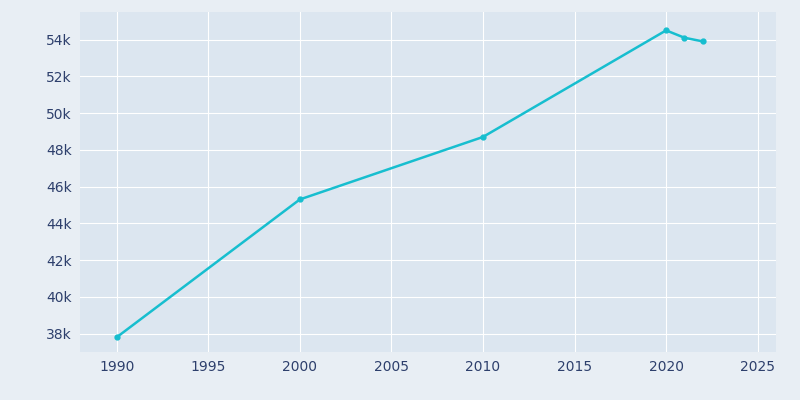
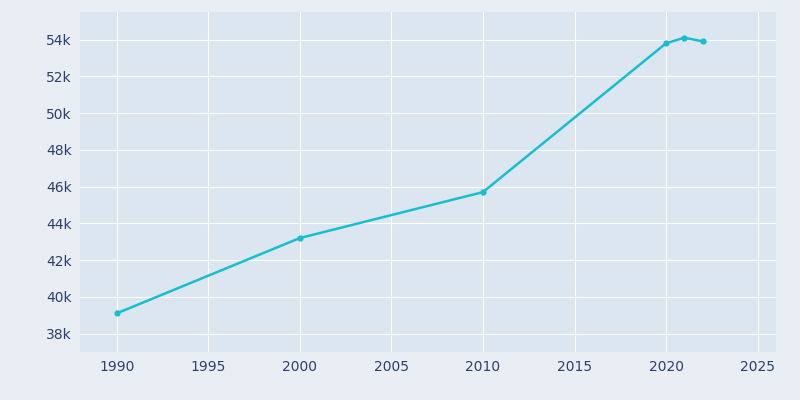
1990: 37.8k -> 39.1k
2000: 45.3k -> 43.2k
2010: 48.7k -> 45.7k
2020: 54.5k -> 53.8k
